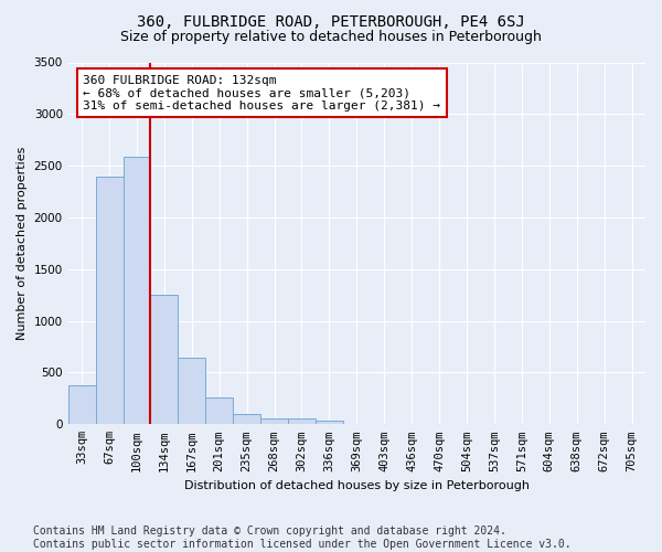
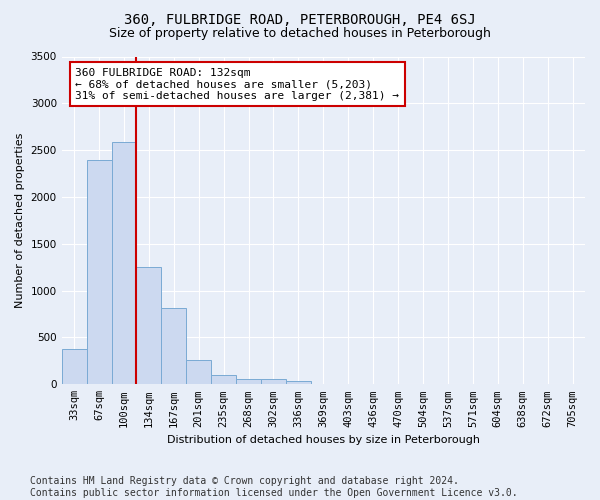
167sqm: 640 -> 820
